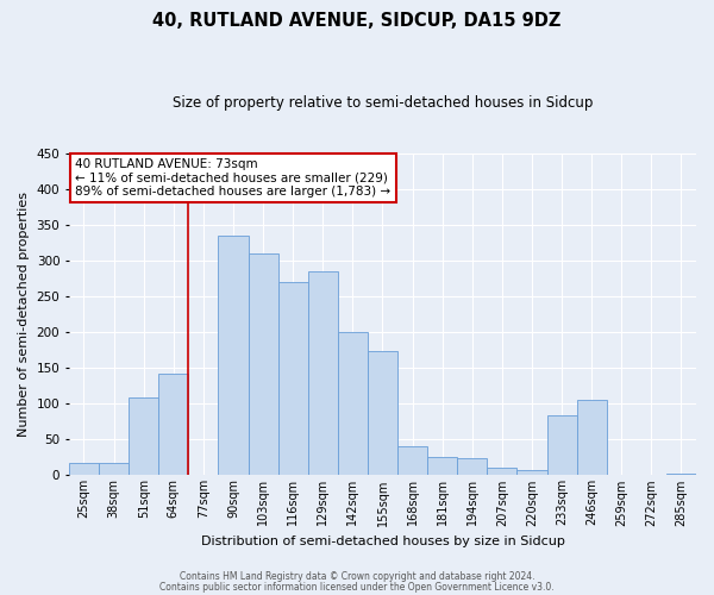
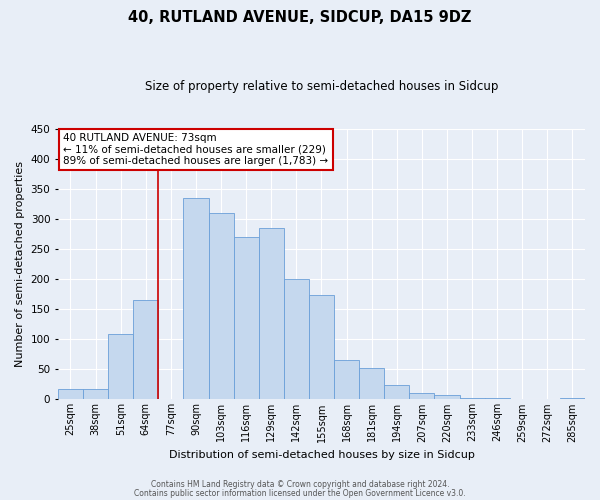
64sqm: 142 -> 165
168sqm: 40 -> 65
181sqm: 26 -> 53
233sqm: 84 -> 2
246sqm: 106 -> 2
